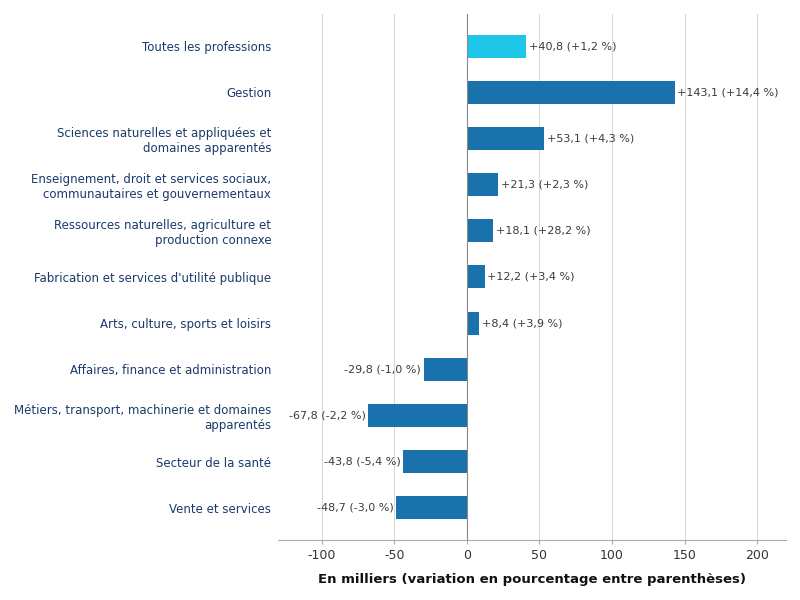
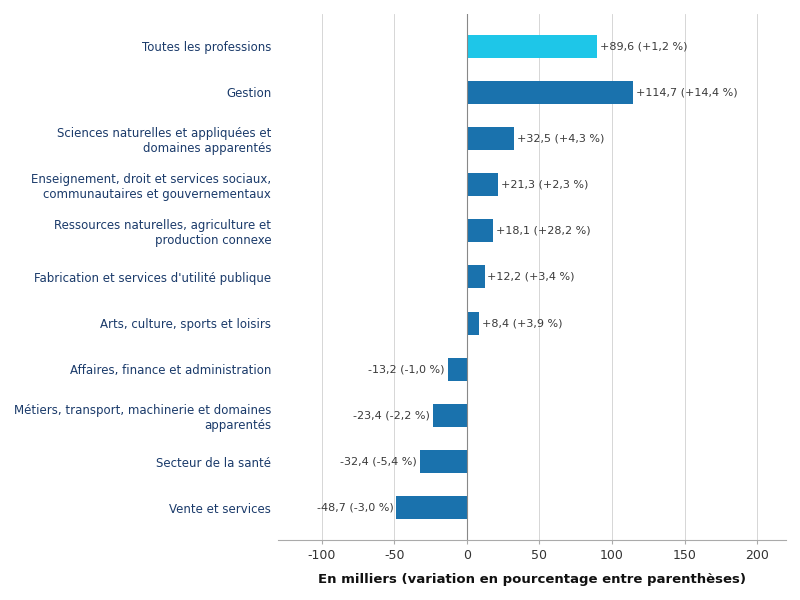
Toutes les professions: +40,8 -> +89,6
Gestion: +143,1 -> +114,7
Sciences naturelles et appliquées et domaines apparentés: +53,1 -> +32,5
Affaires, finance et administration: -29,8 -> -13,2
Métiers, transport, machinerie et domaines apparentés: -67,8 -> -23,4
Secteur de la santé: -43,8 -> -32,4
